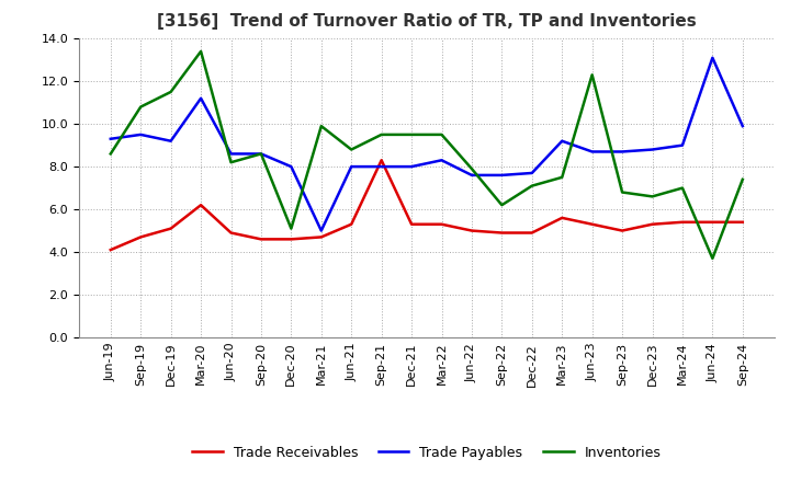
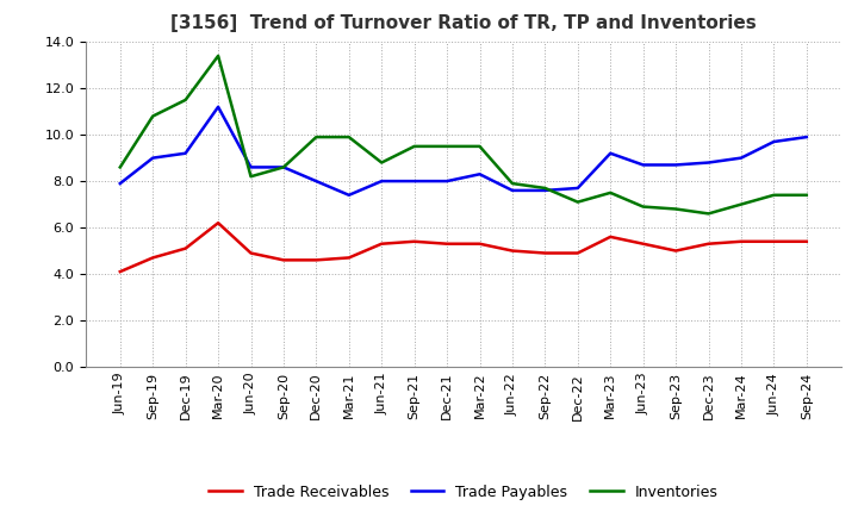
Trade Payables/Jun-19: 9.3 -> 7.9
Trade Payables/Sep-19: 9.5 -> 9.0
Inventories/Dec-20: 5.1 -> 9.9
Trade Payables/Mar-21: 5.0 -> 7.4
Trade Receivables/Sep-21: 8.3 -> 5.4
Inventories/Sep-22: 6.2 -> 7.7
Inventories/Jun-23: 12.3 -> 6.9
Trade Payables/Jun-24: 13.1 -> 9.7
Inventories/Jun-24: 3.7 -> 7.4
